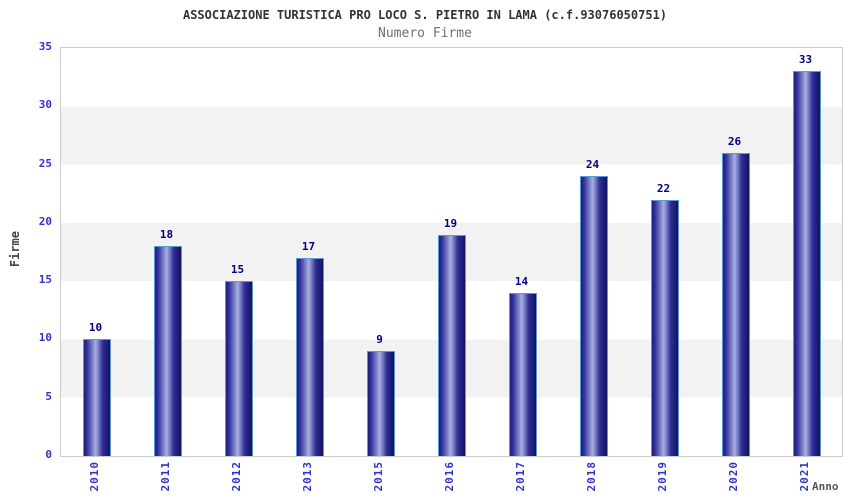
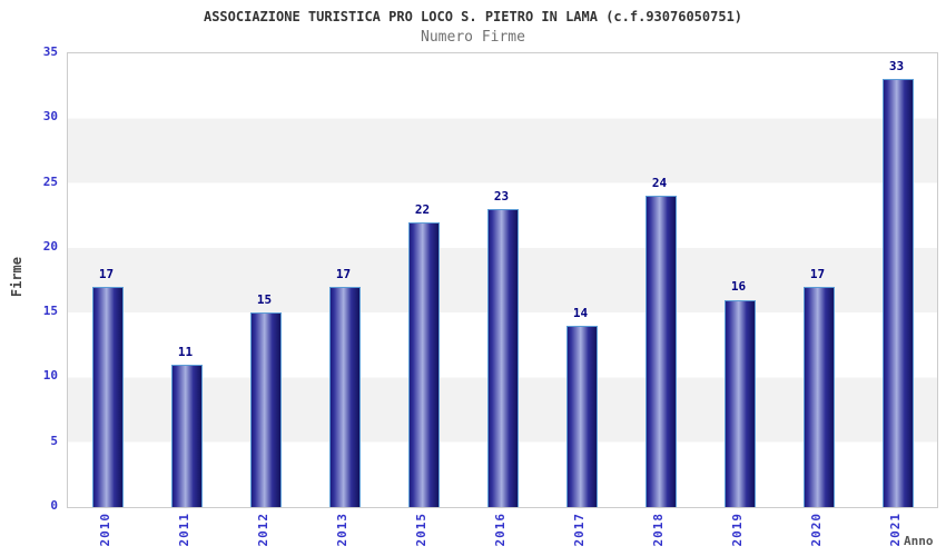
2010: 10 -> 17
2011: 18 -> 11
2015: 9 -> 22
2016: 19 -> 23
2019: 22 -> 16
2020: 26 -> 17
